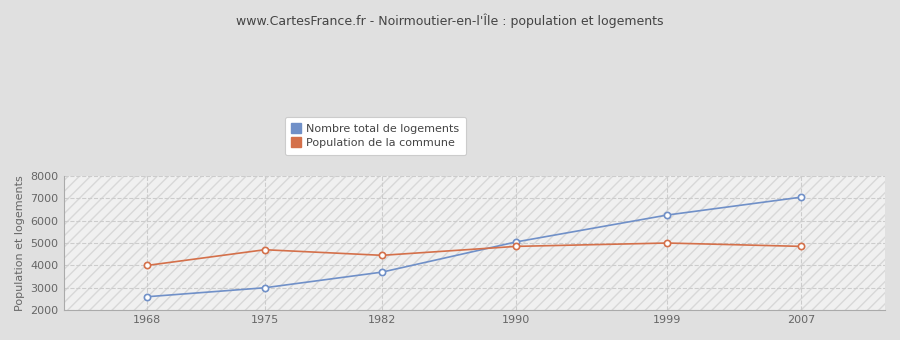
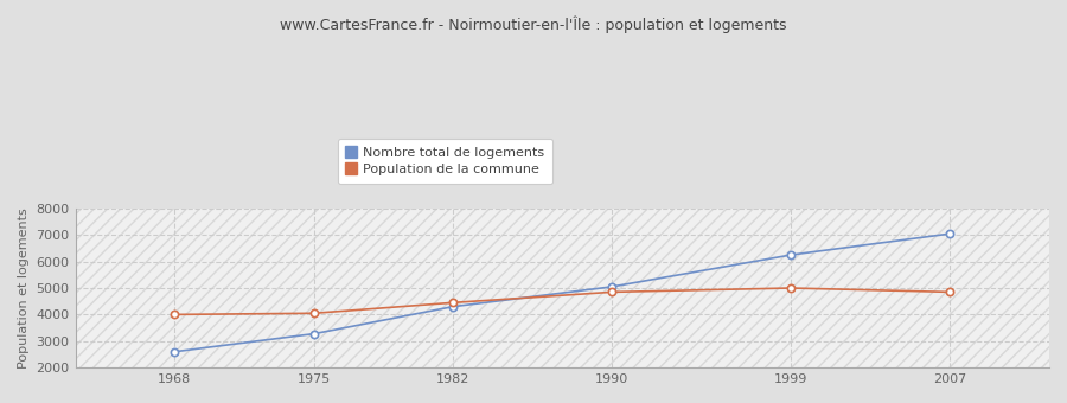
Nombre total de logements/1975: 3000 -> 3280
Population de la commune/1975: 4700 -> 4050
Nombre total de logements/1982: 3700 -> 4300
